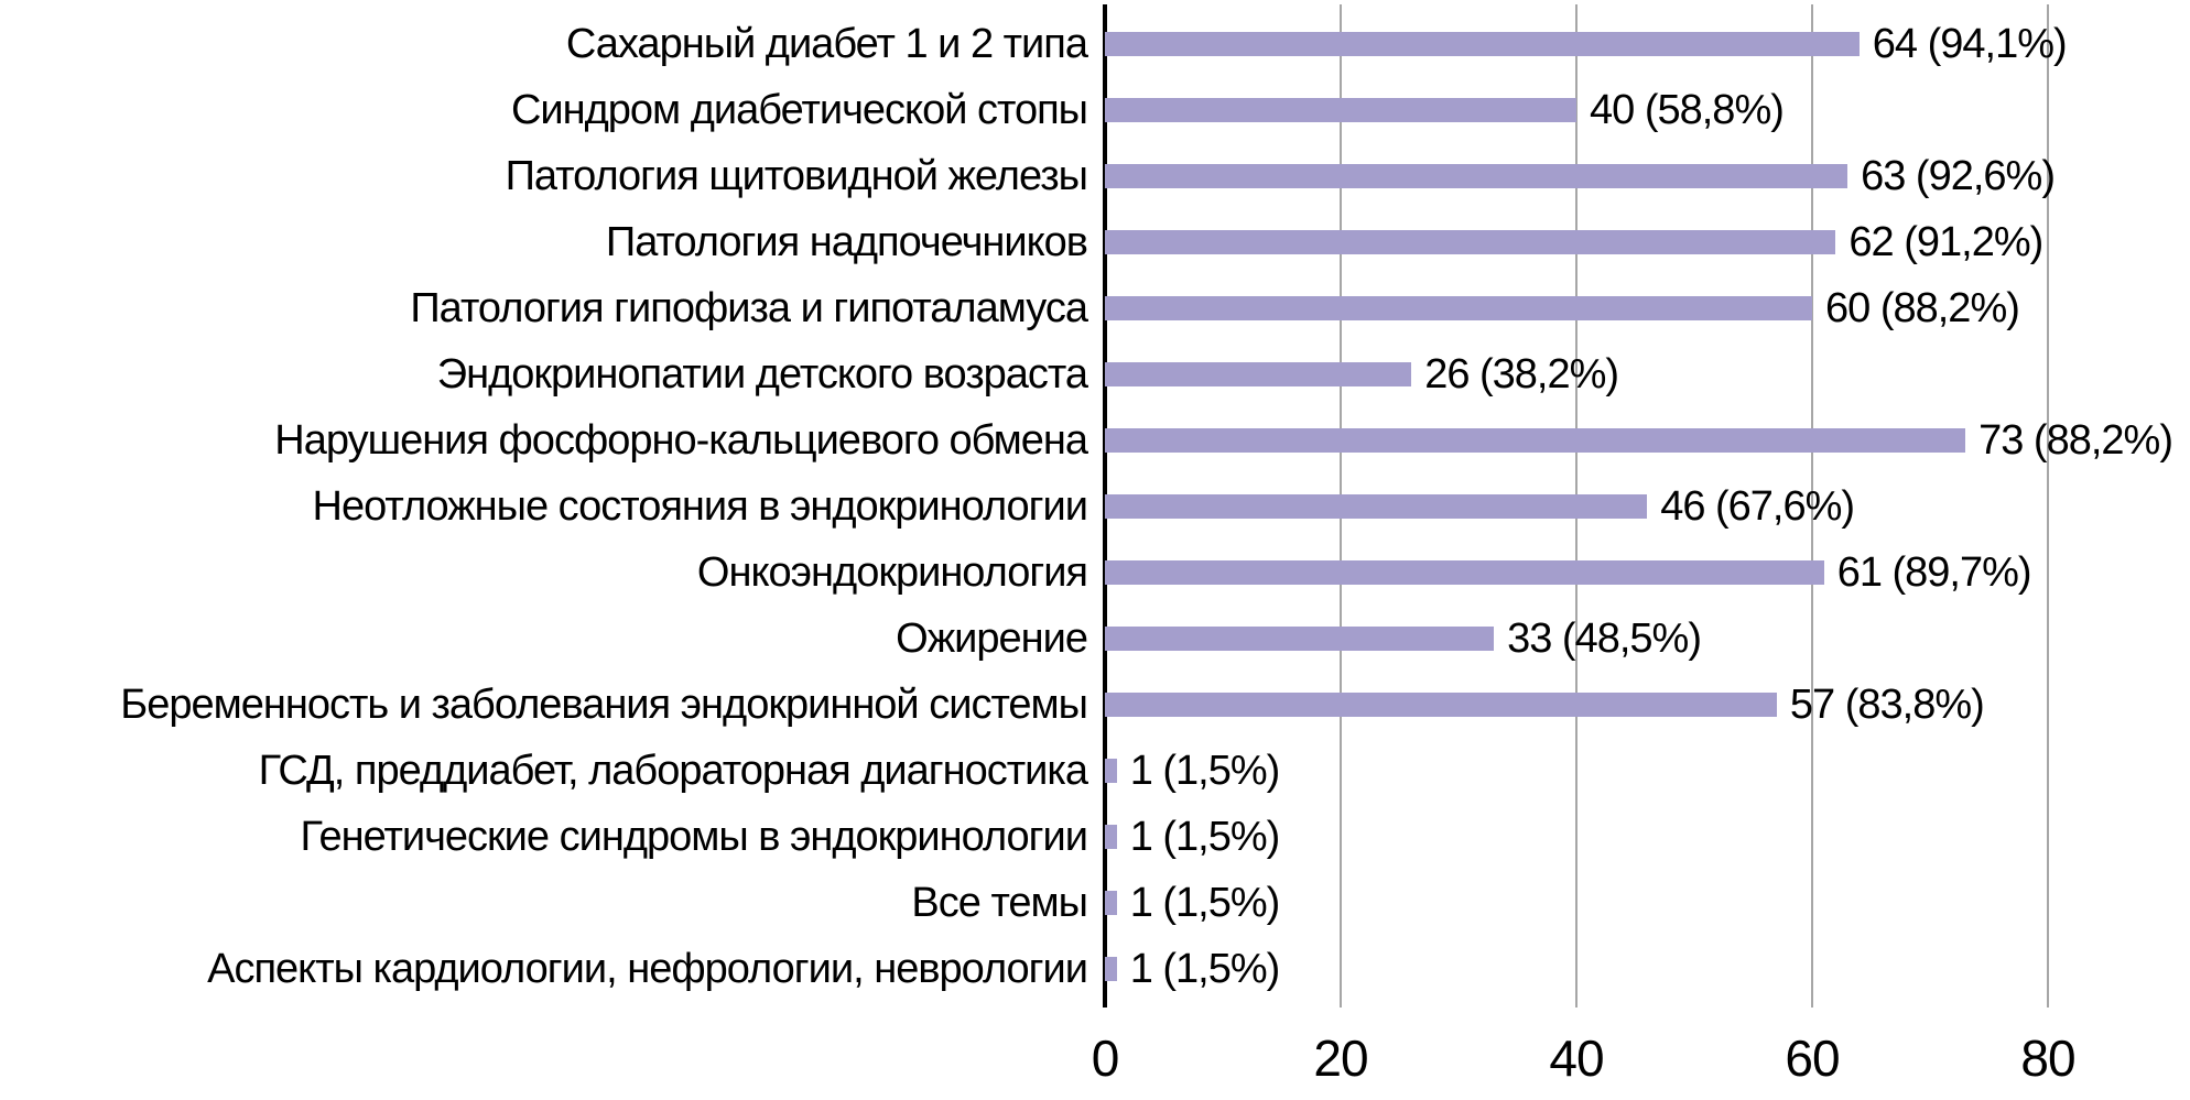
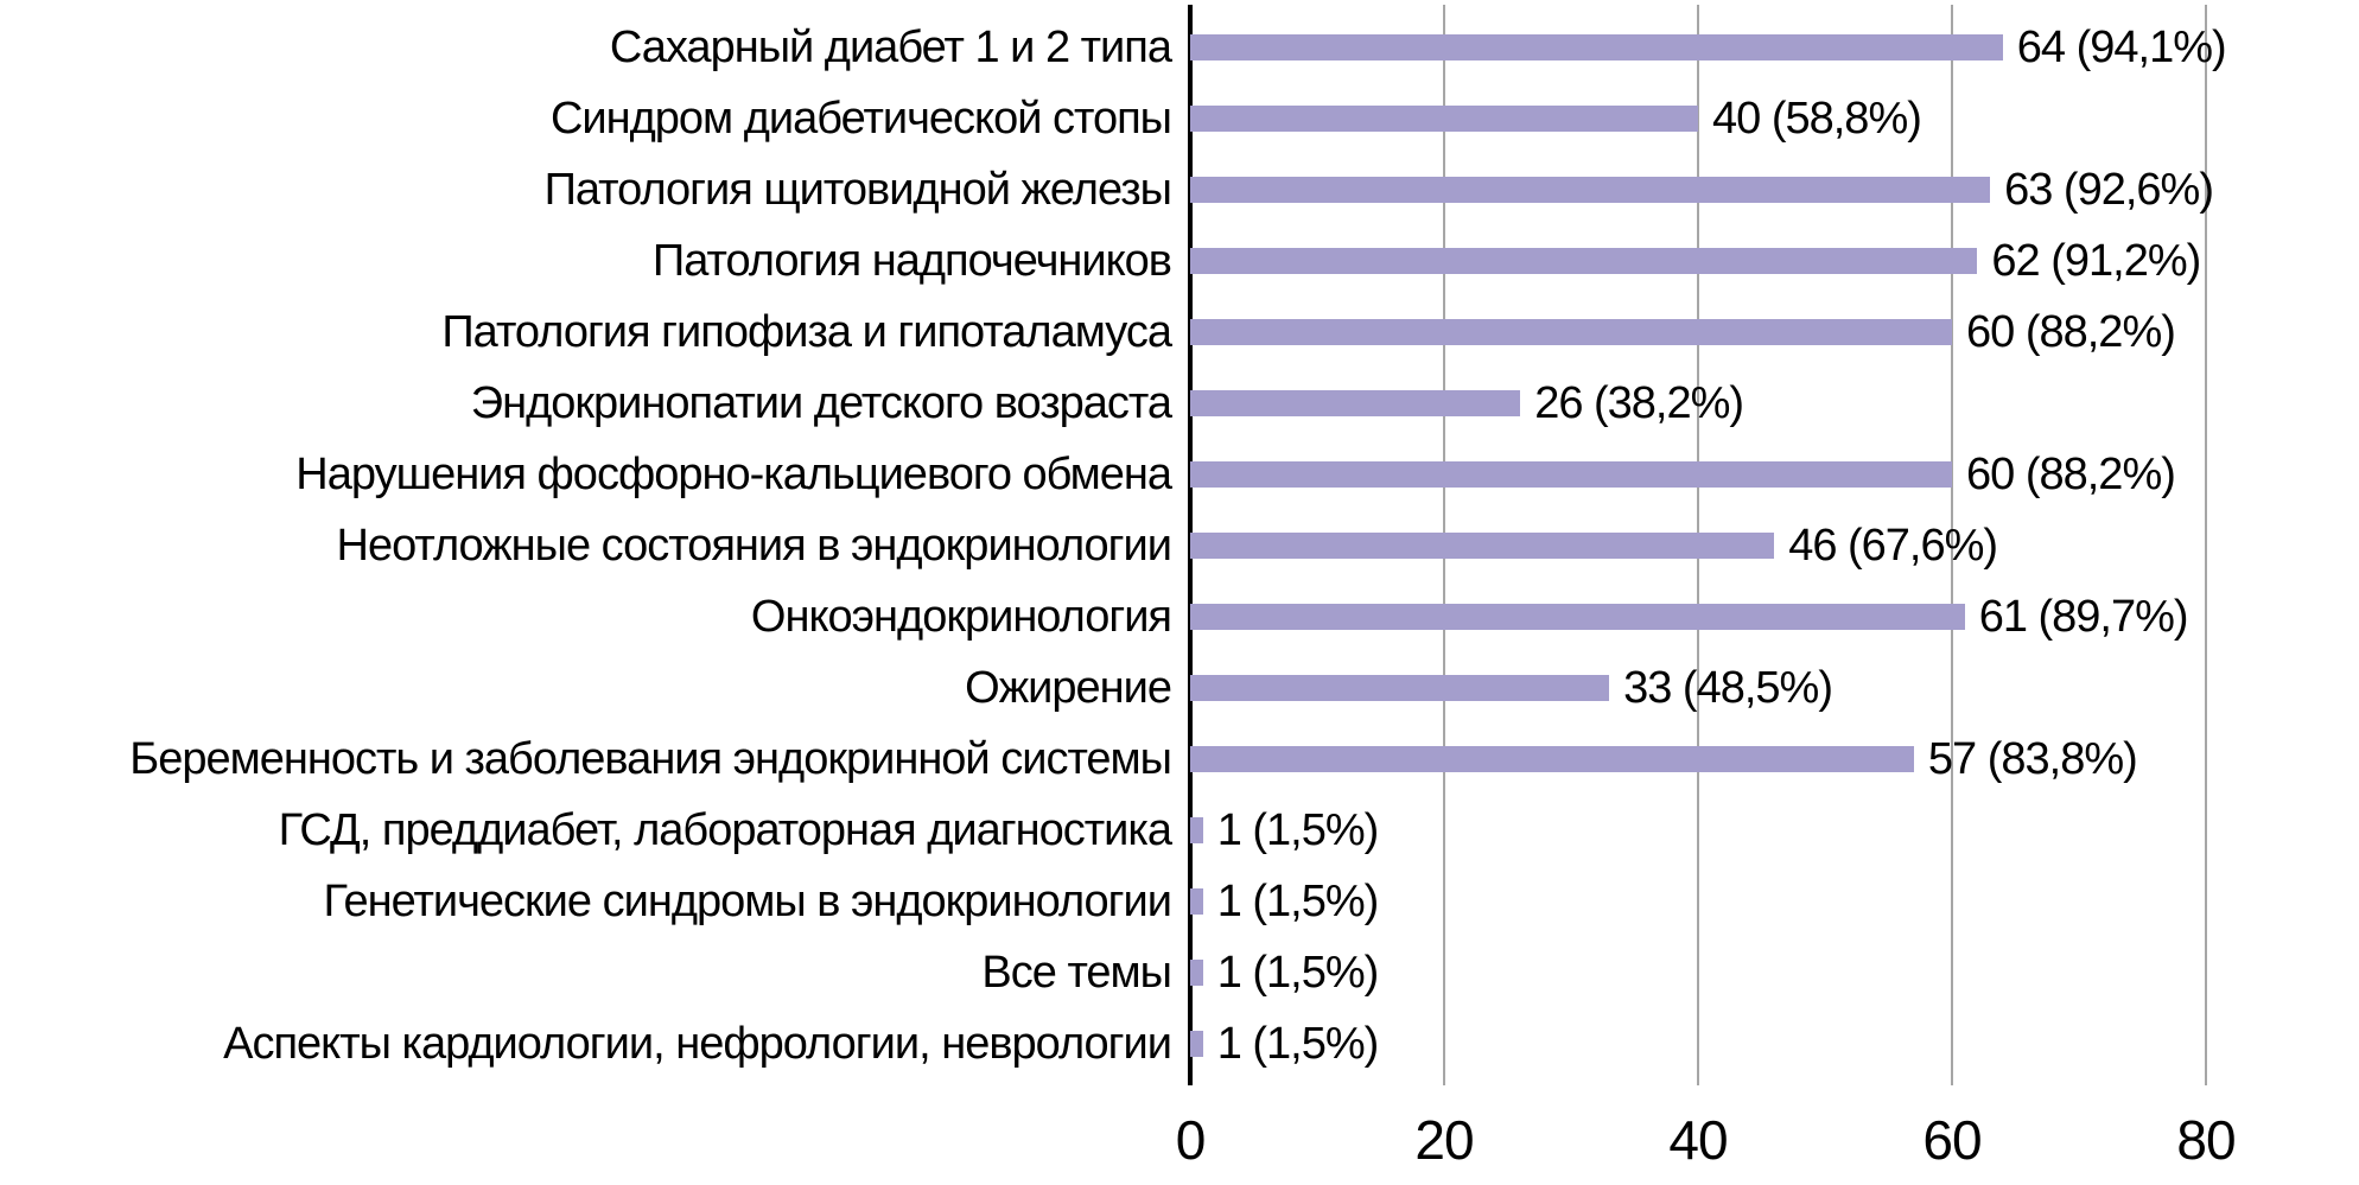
Нарушения фосфорно-кальциевого обмена: 73 -> 60
